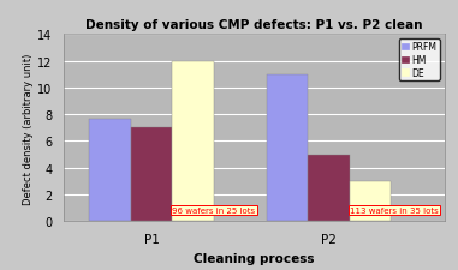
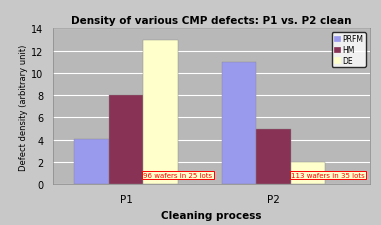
PRFM/P1: 7.7 -> 4.1
HM/P1: 7 -> 8
DE/P1: 12 -> 13
DE/P2: 3 -> 2
